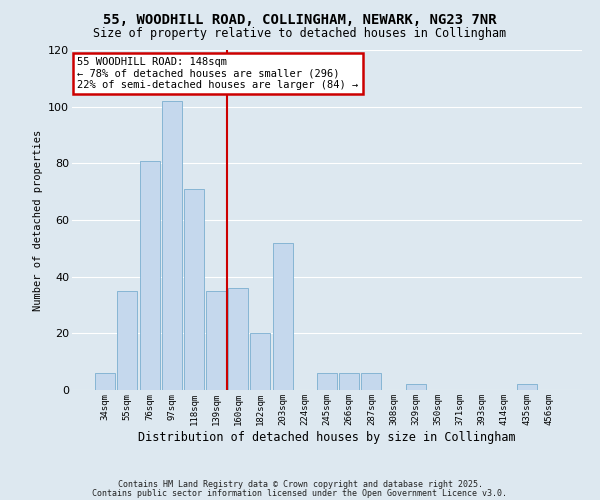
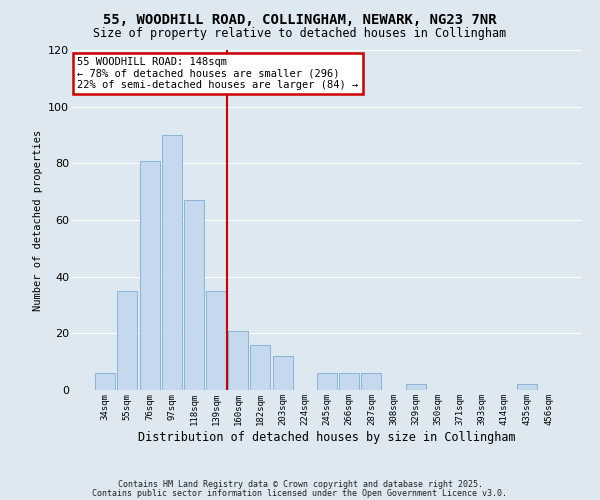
97sqm: 102 -> 90
118sqm: 71 -> 67
160sqm: 36 -> 21
182sqm: 20 -> 16
203sqm: 52 -> 12
